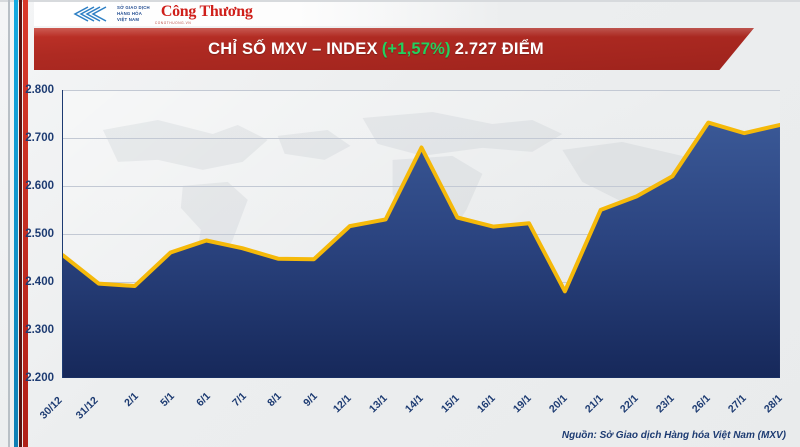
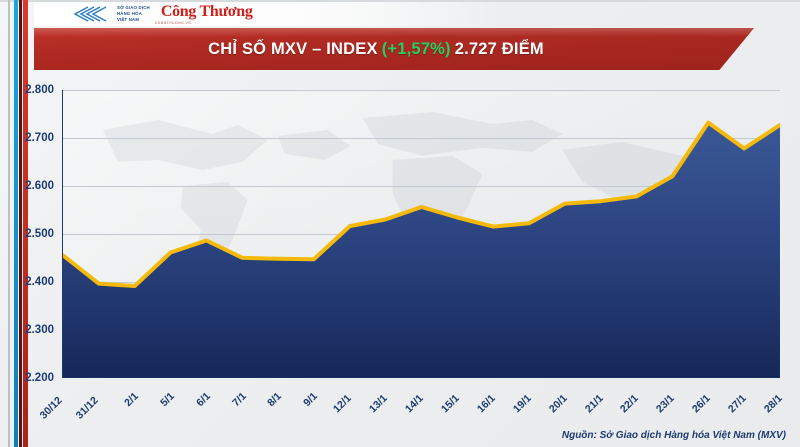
7/1: 2470 -> 2450
14/1: 2680 -> 2560
20/1: 2380 -> 2560
21/1: 2550 -> 2570
27/1: 2710 -> 2680
